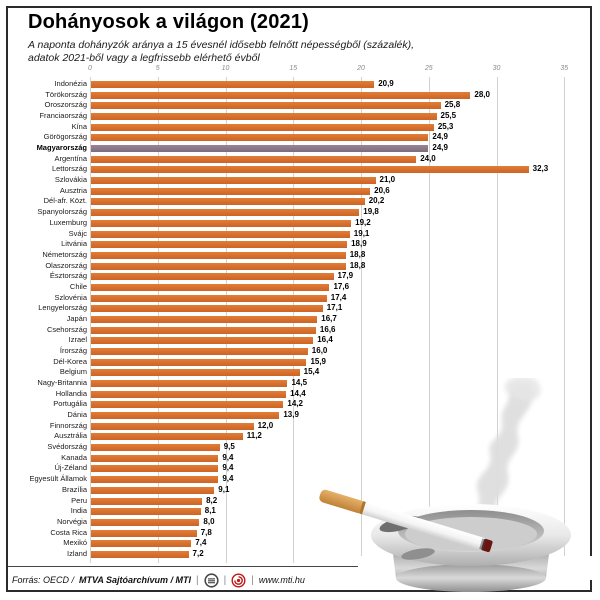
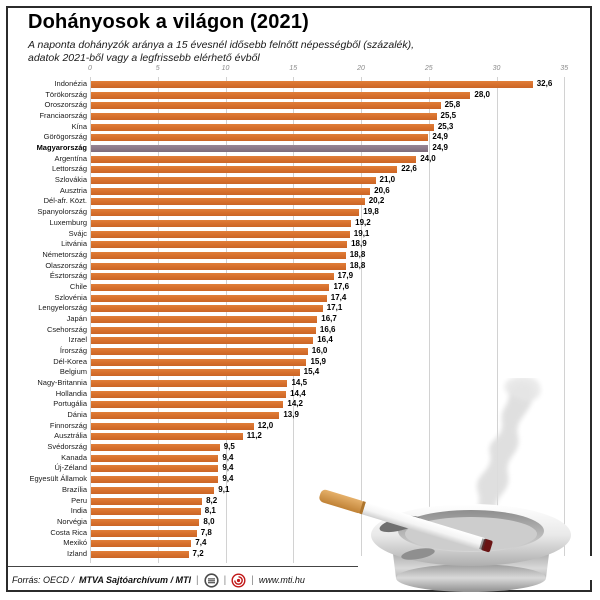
Indonézia: 20,9 -> 32,6
Lettország: 32,3 -> 22,6
